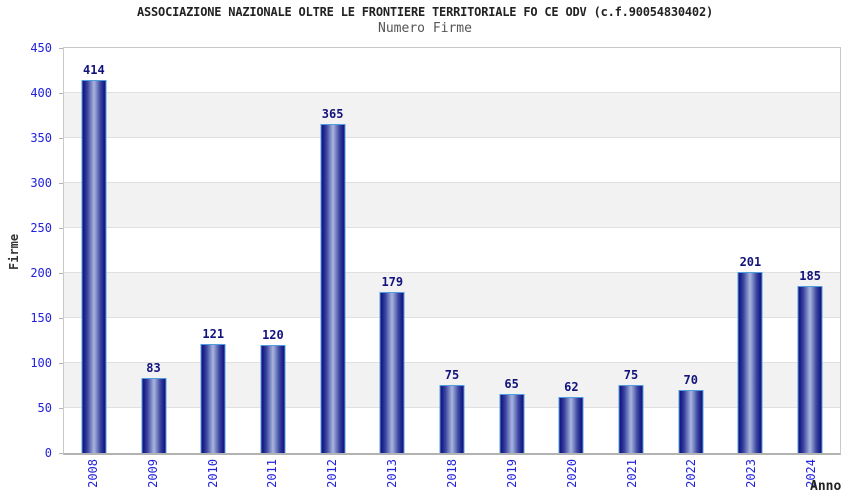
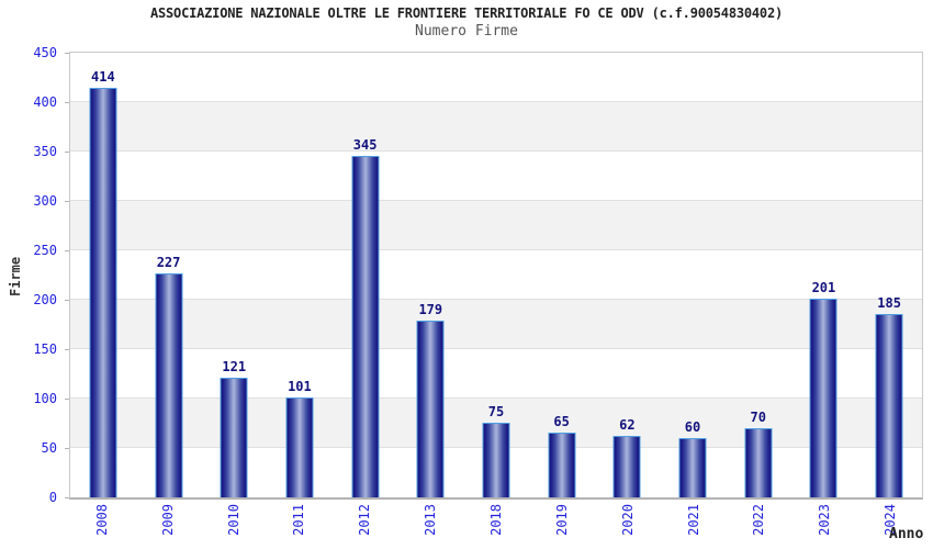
2009: 83 -> 227
2011: 120 -> 101
2012: 365 -> 345
2021: 75 -> 60
